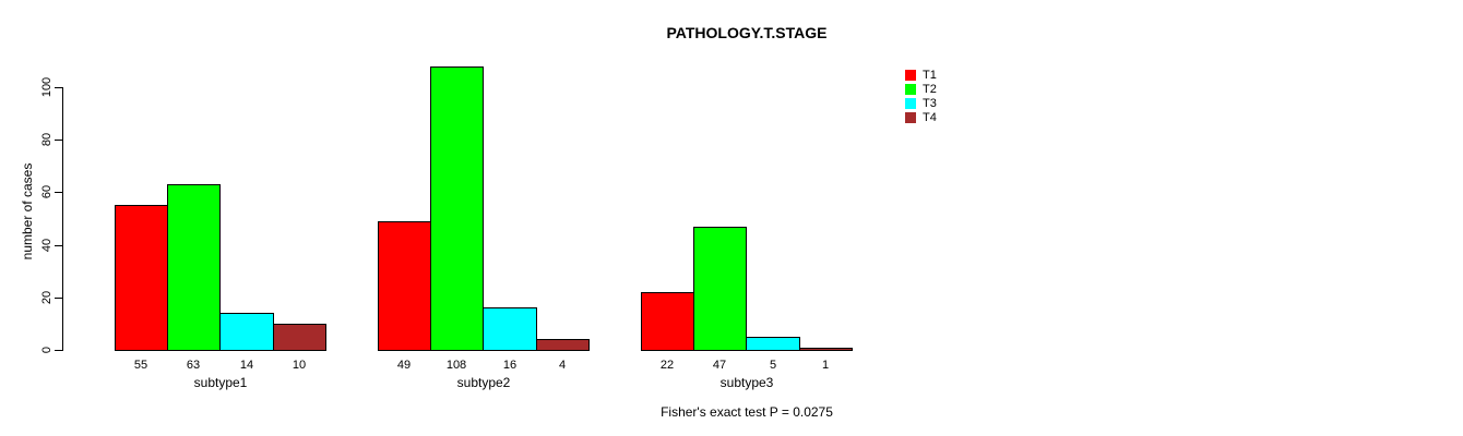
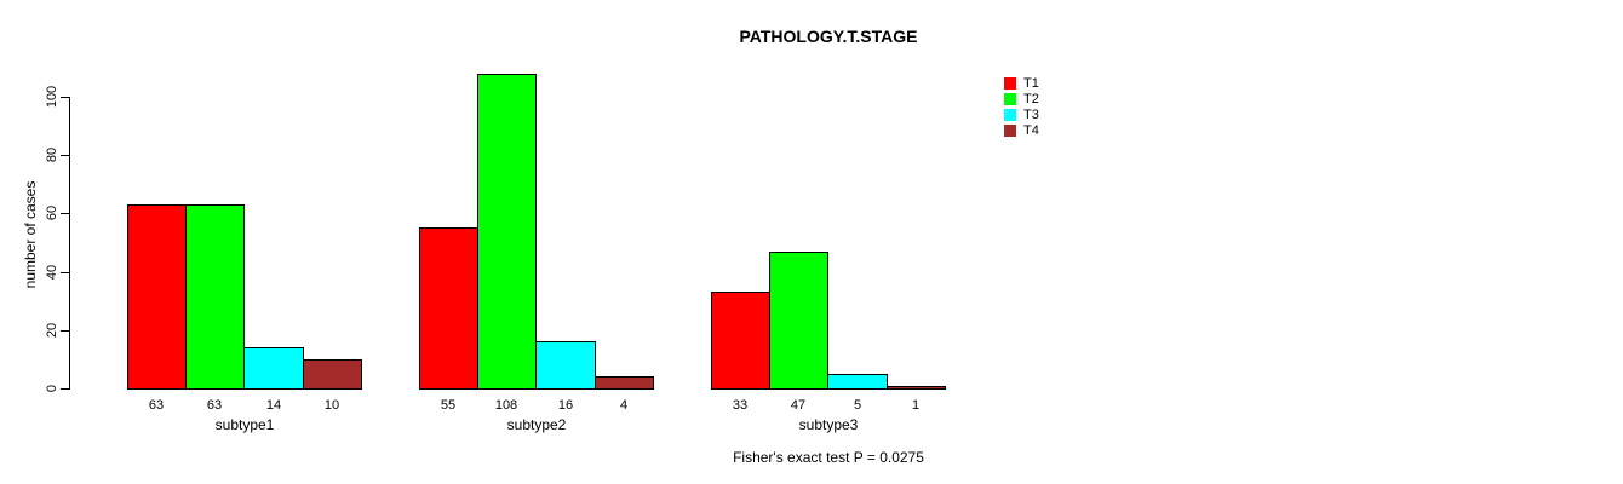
T1/subtype1: 55 -> 63
T1/subtype2: 49 -> 55
T1/subtype3: 22 -> 33
